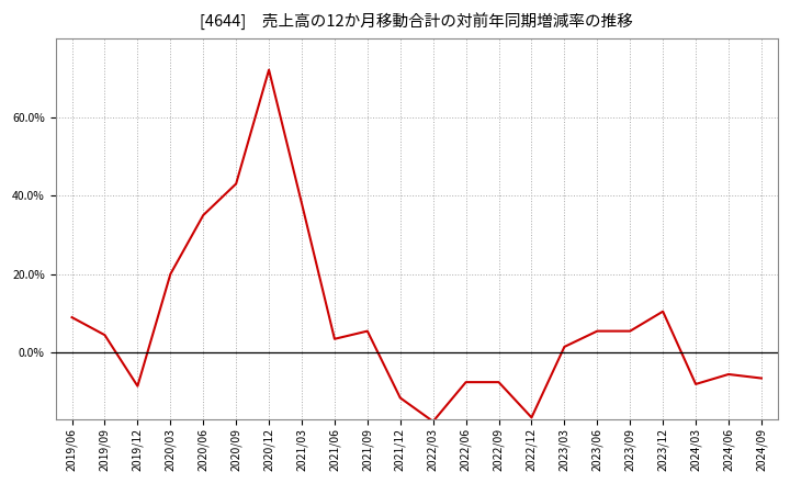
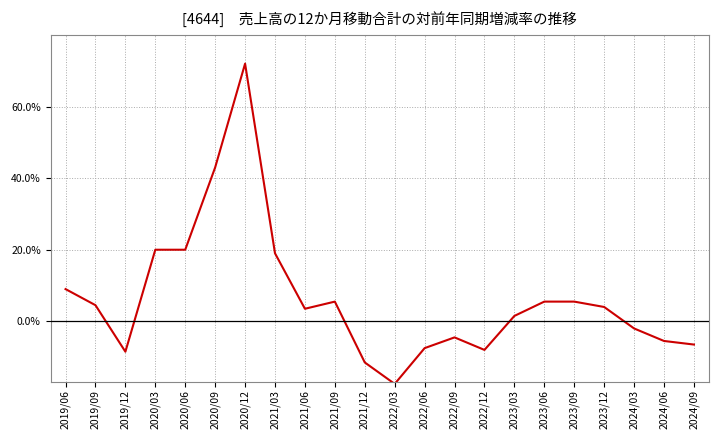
2020/06: 35.0% -> 20.0%
2021/03: 38.0% -> 19.0%
2022/09: -7.5% -> -4.5%
2022/12: -16.5% -> -8.0%
2023/12: 10.5% -> 4.0%
2024/03: -8.0% -> -2.0%
